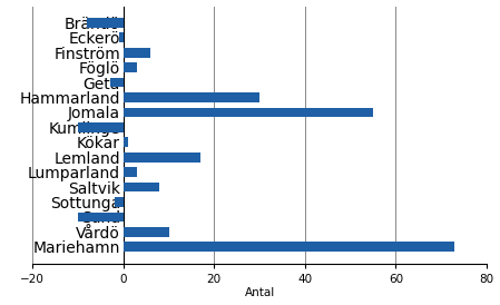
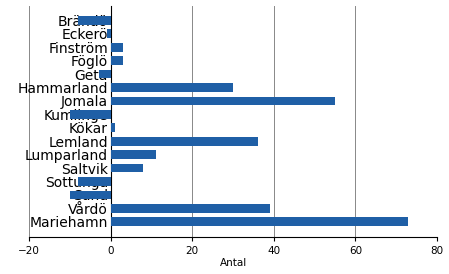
Finström: 6 -> 3
Lemland: 17 -> 36
Lumparland: 3 -> 11
Sottunga: -2 -> -8
Vårdö: 10 -> 39
